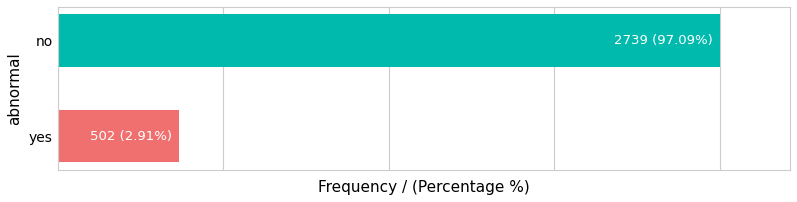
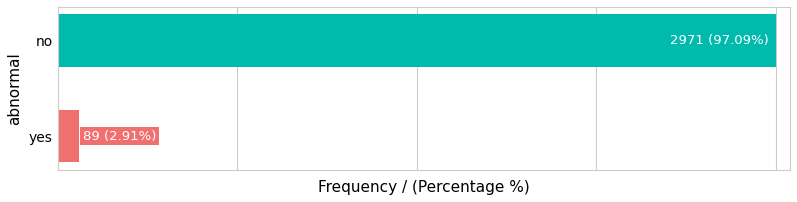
no: 2739 -> 2971
yes: 502 -> 89
